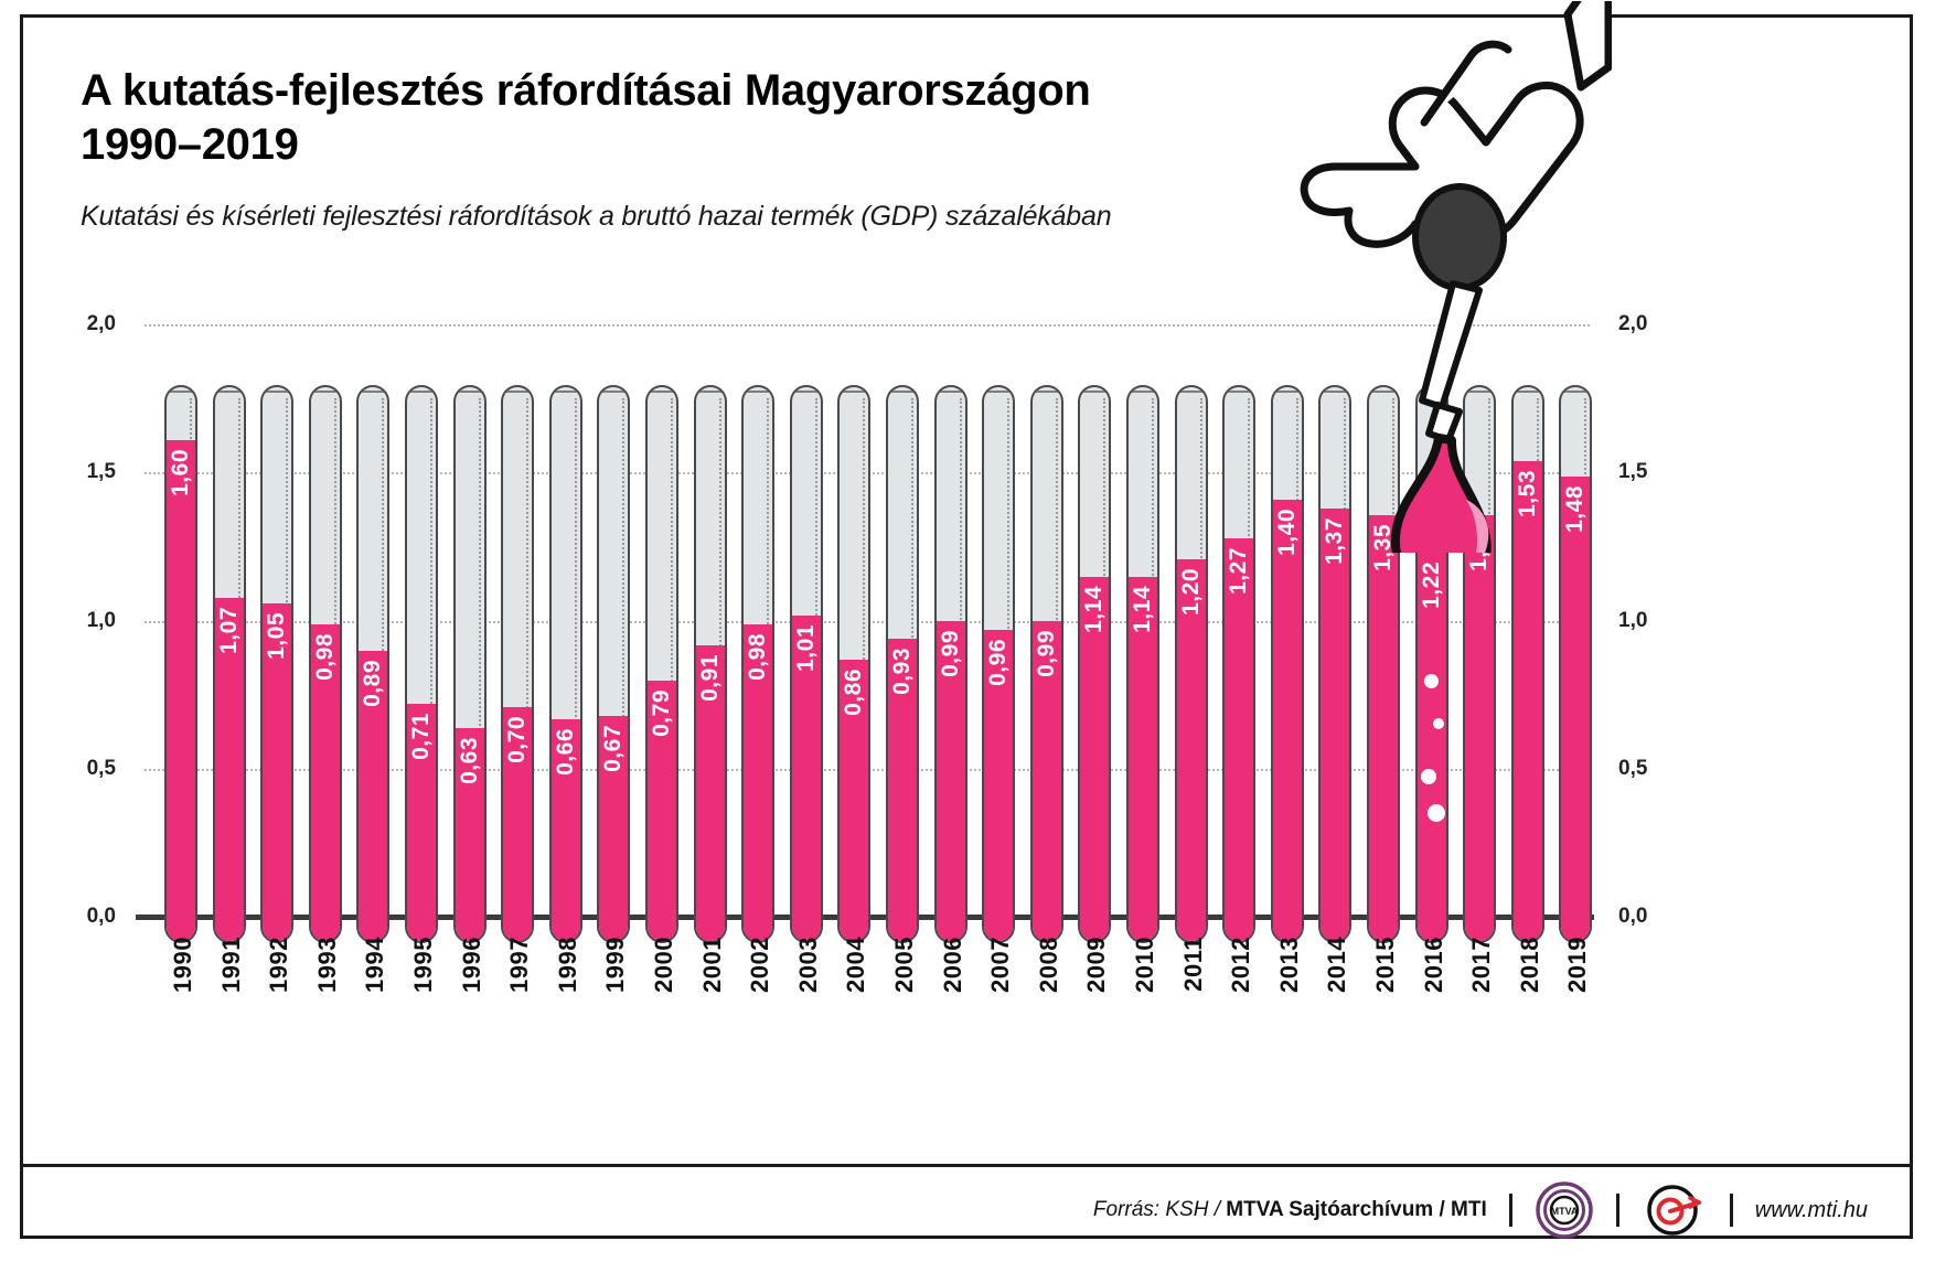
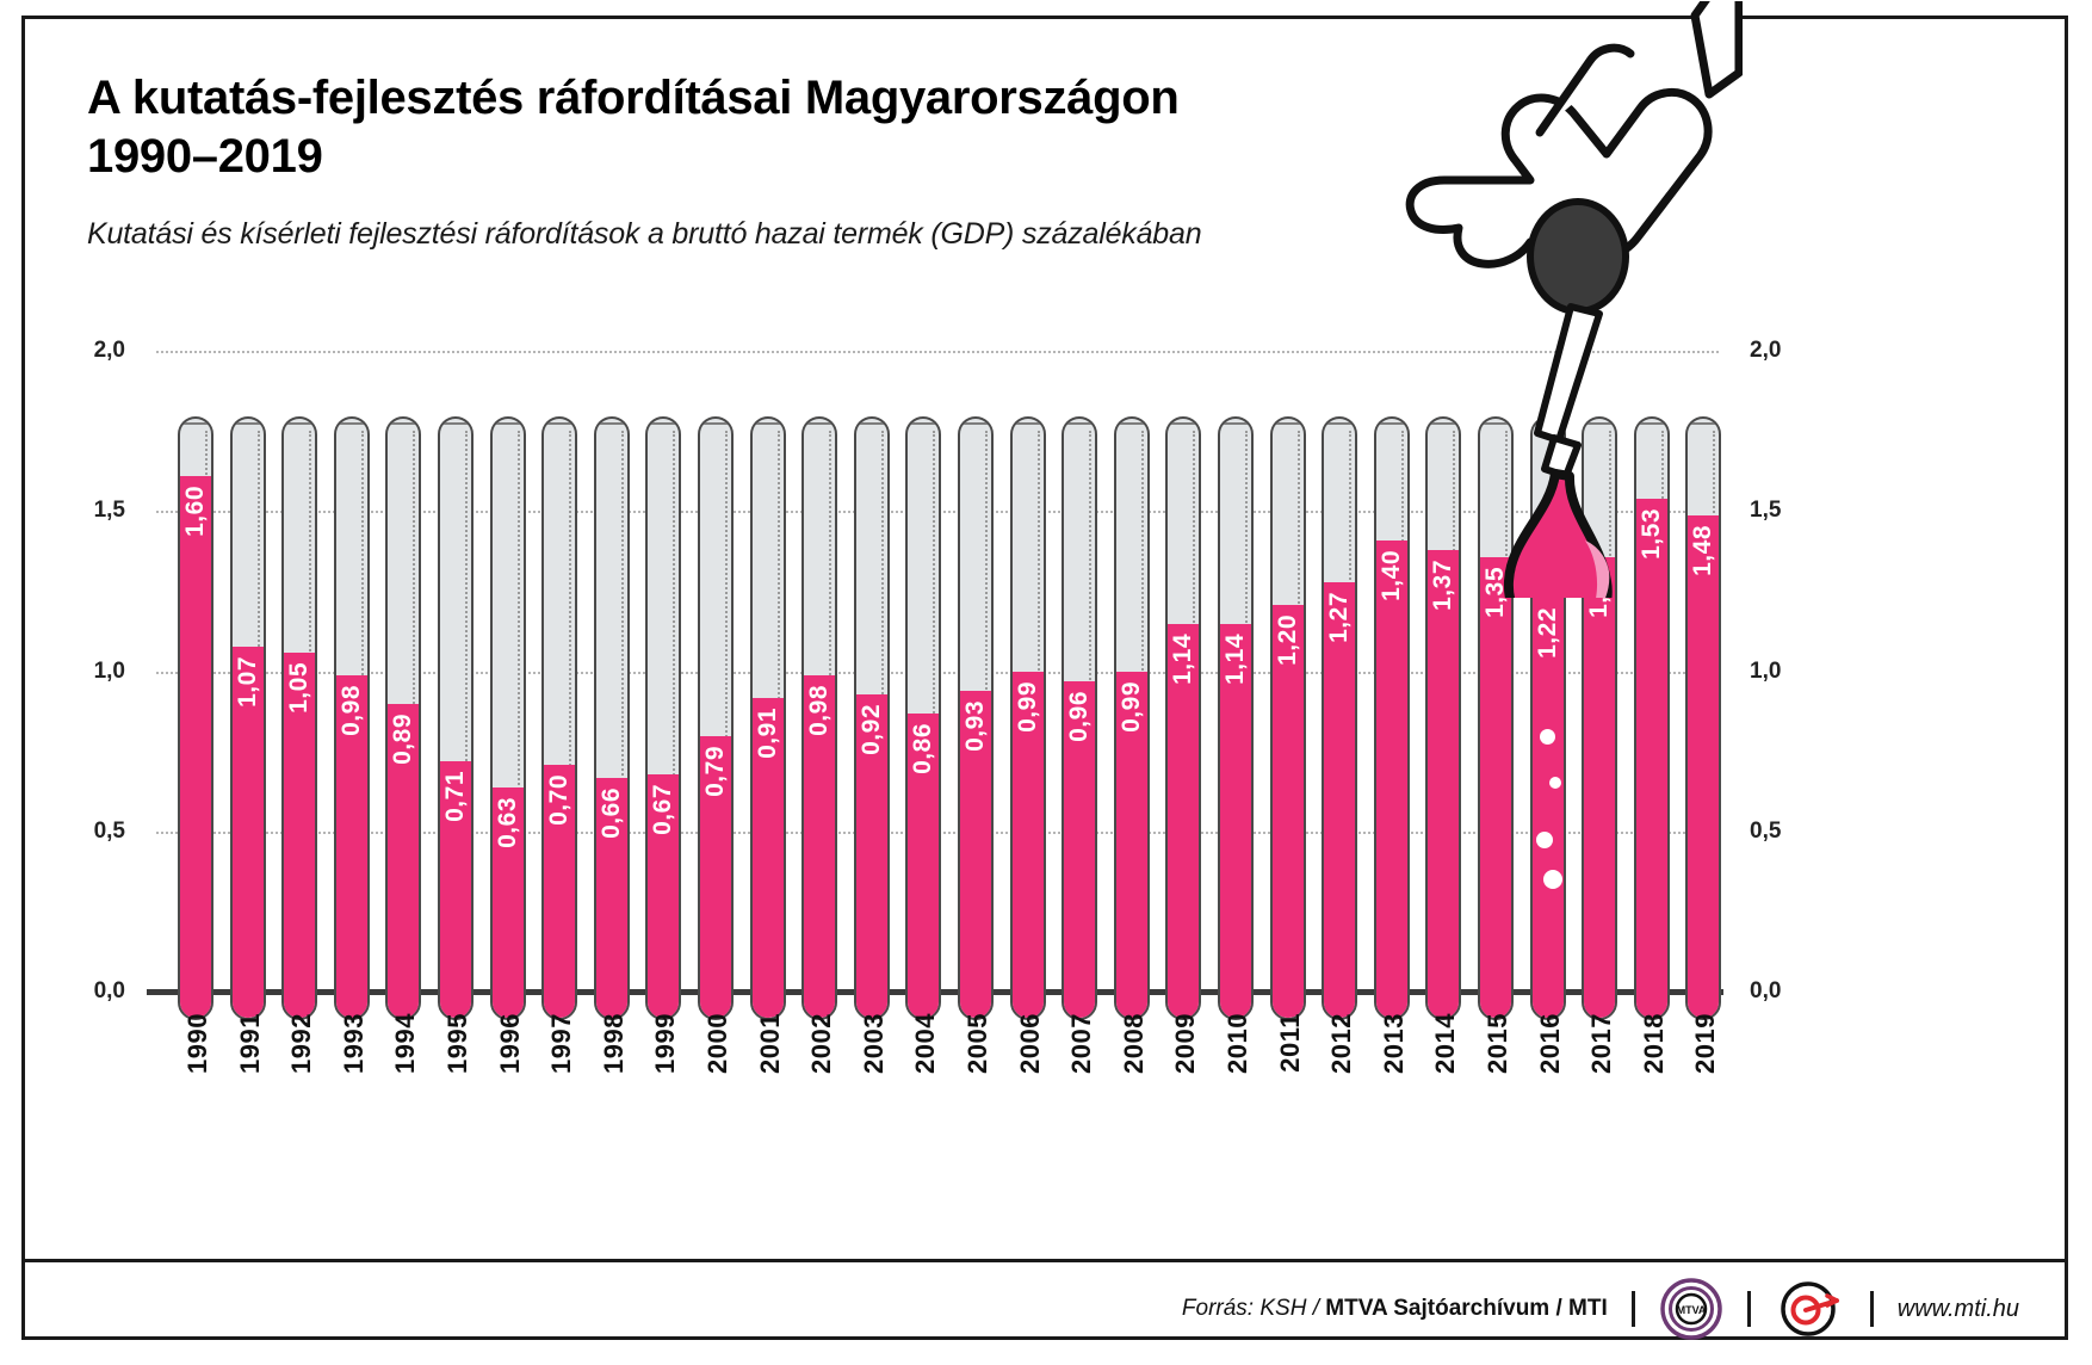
2003: 1,01 -> 0,92
